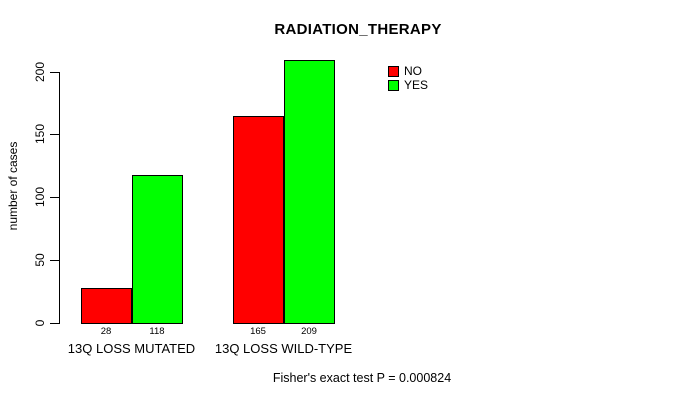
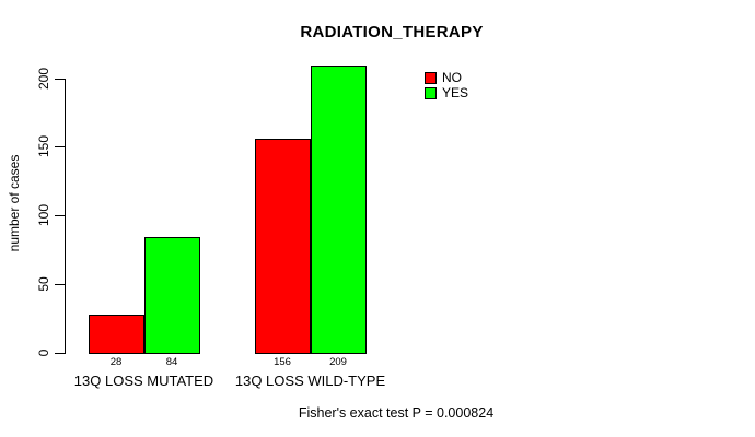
YES/13Q LOSS MUTATED: 118 -> 84
NO/13Q LOSS WILD-TYPE: 165 -> 156
